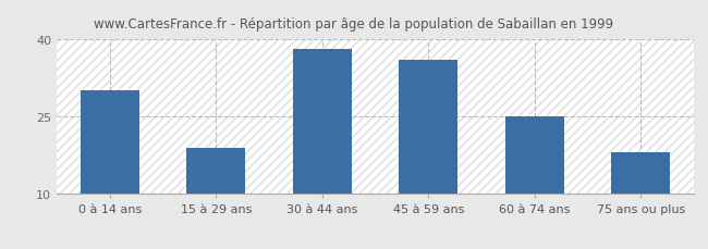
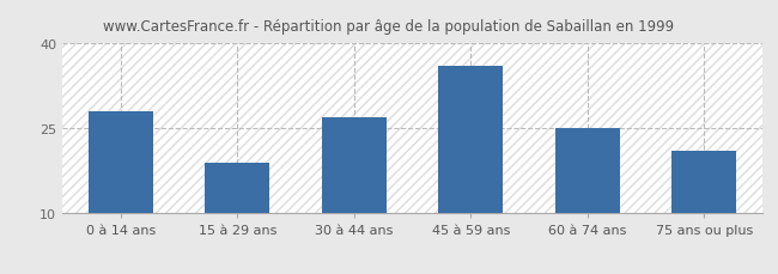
0 à 14 ans: 30 -> 28
30 à 44 ans: 38 -> 27
75 ans ou plus: 18 -> 21
